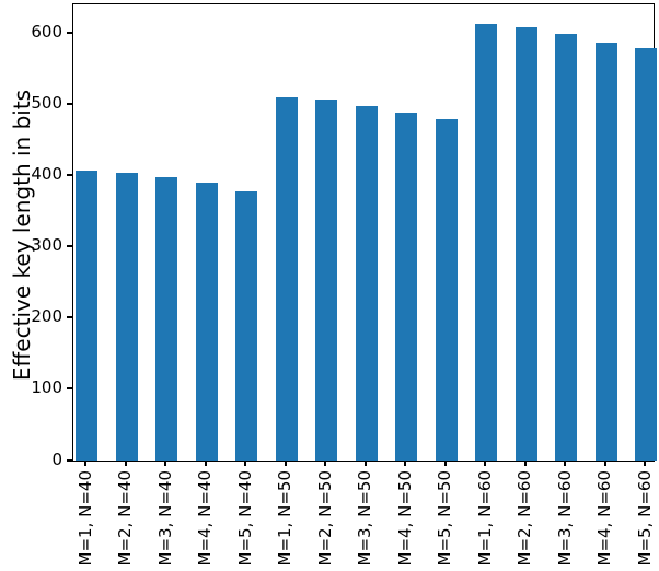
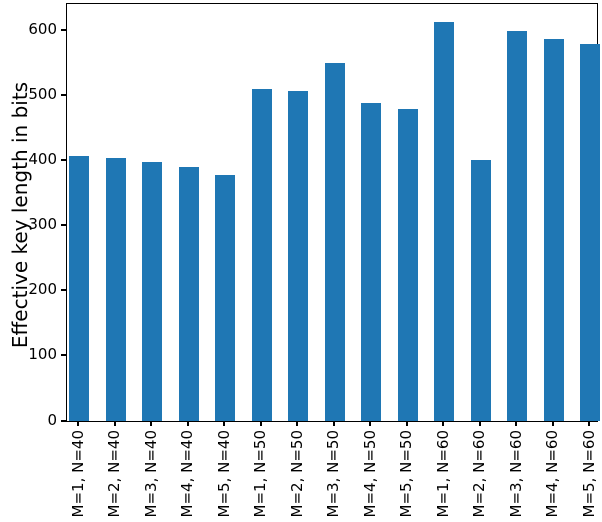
M=3, N=50: 500 -> 550
M=2, N=60: 610 -> 400
